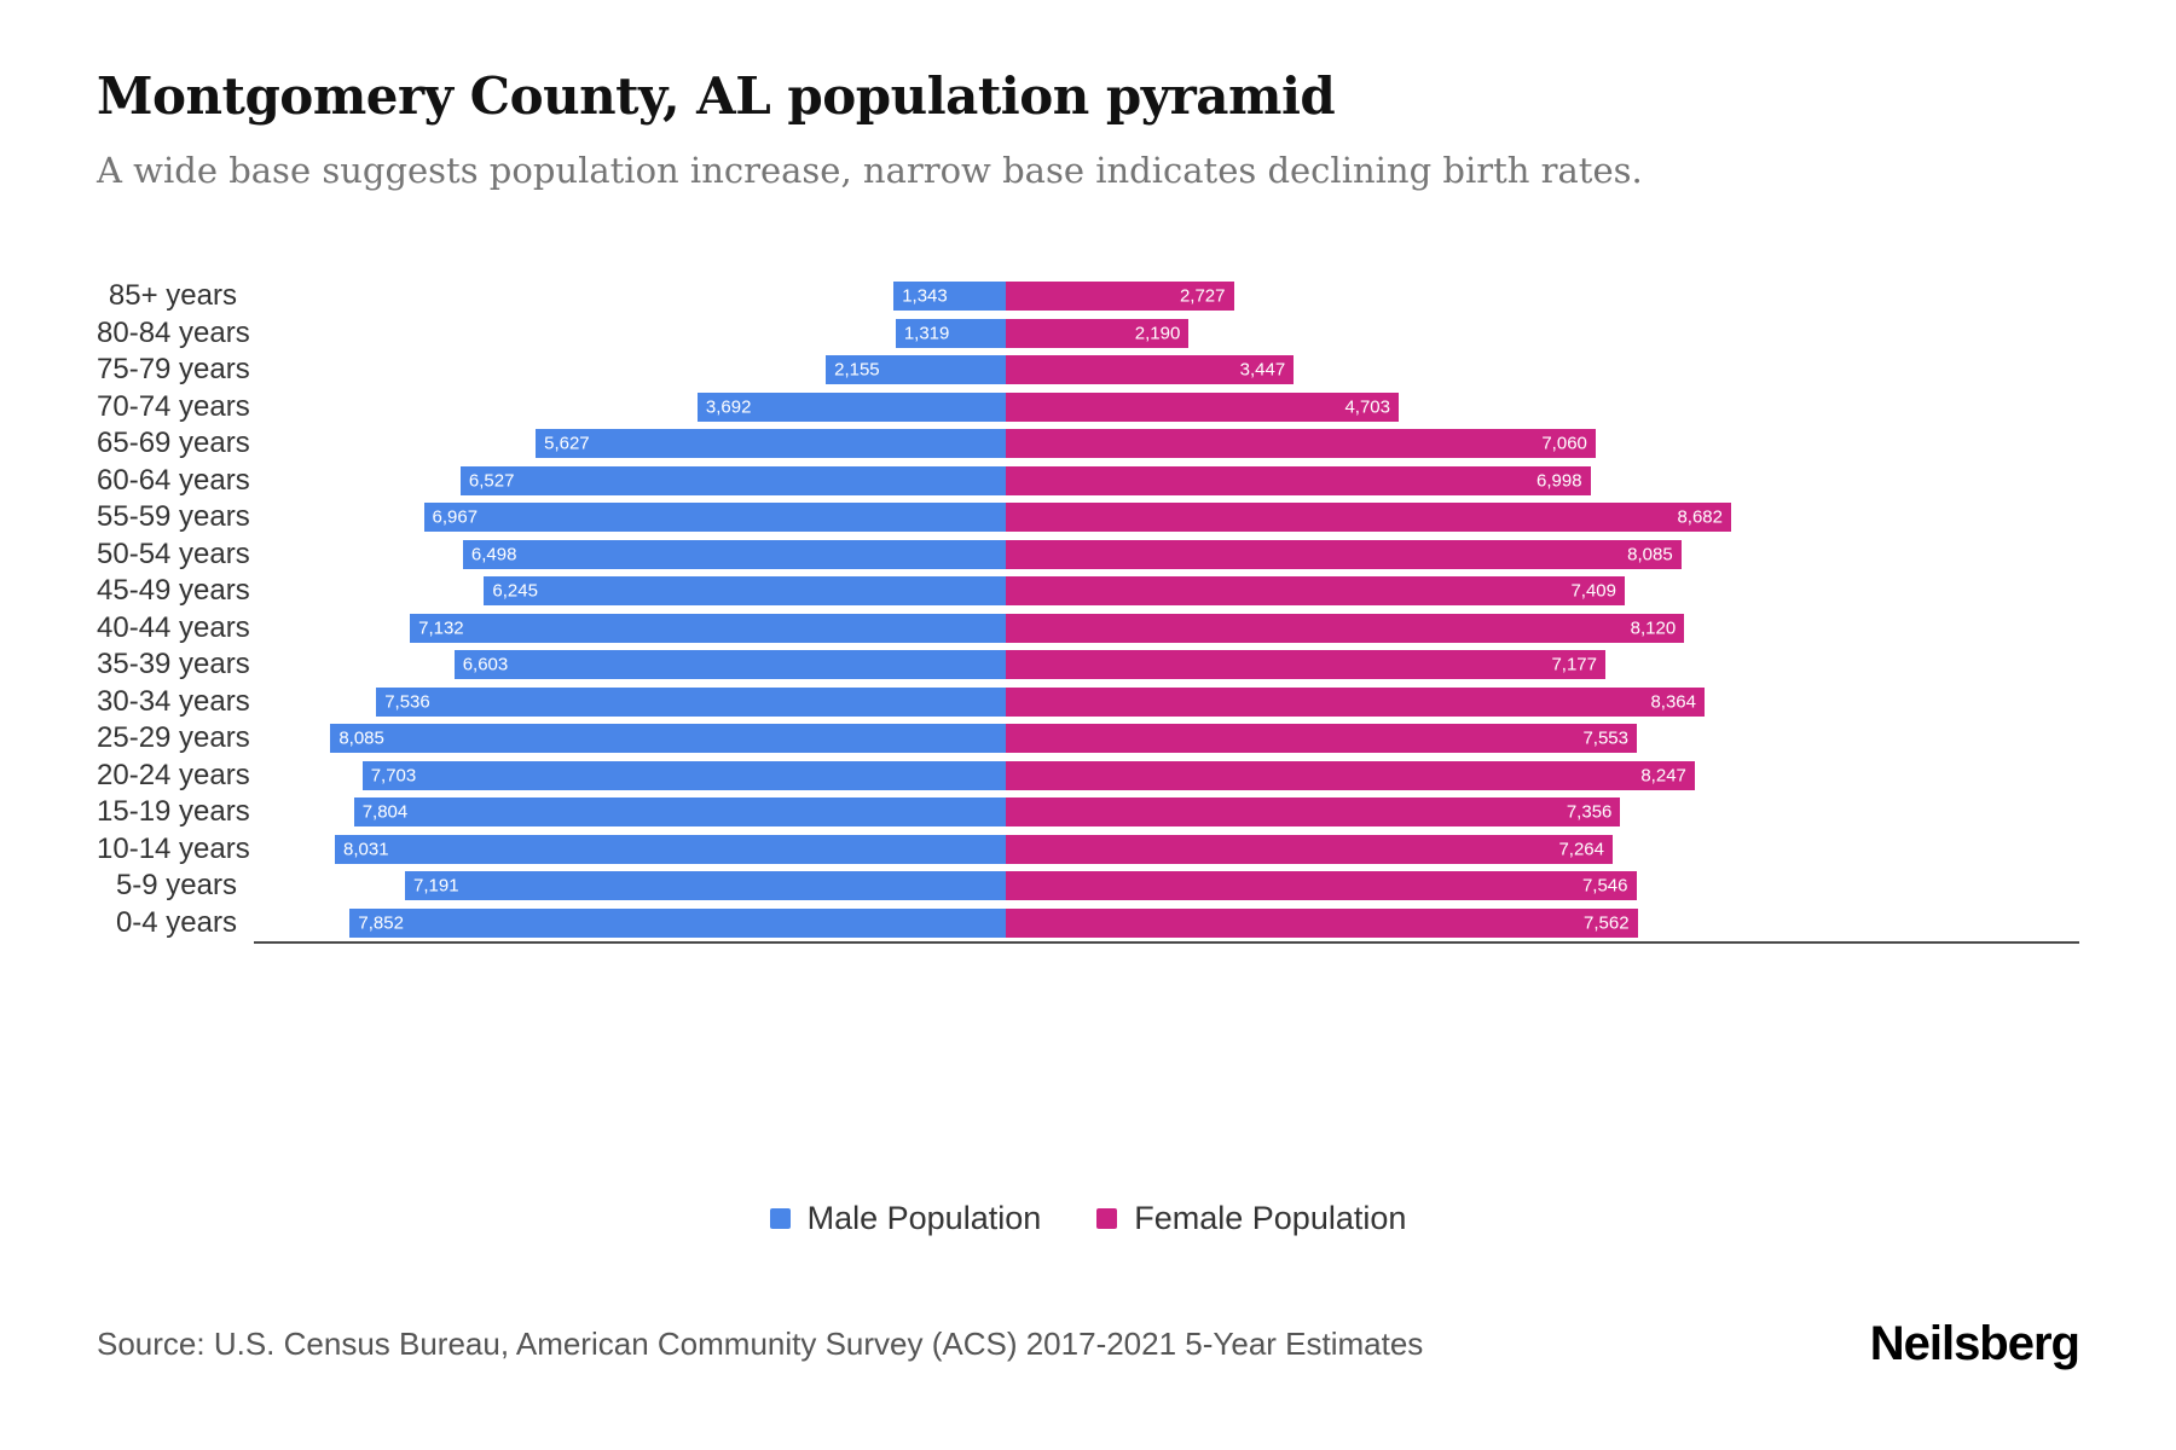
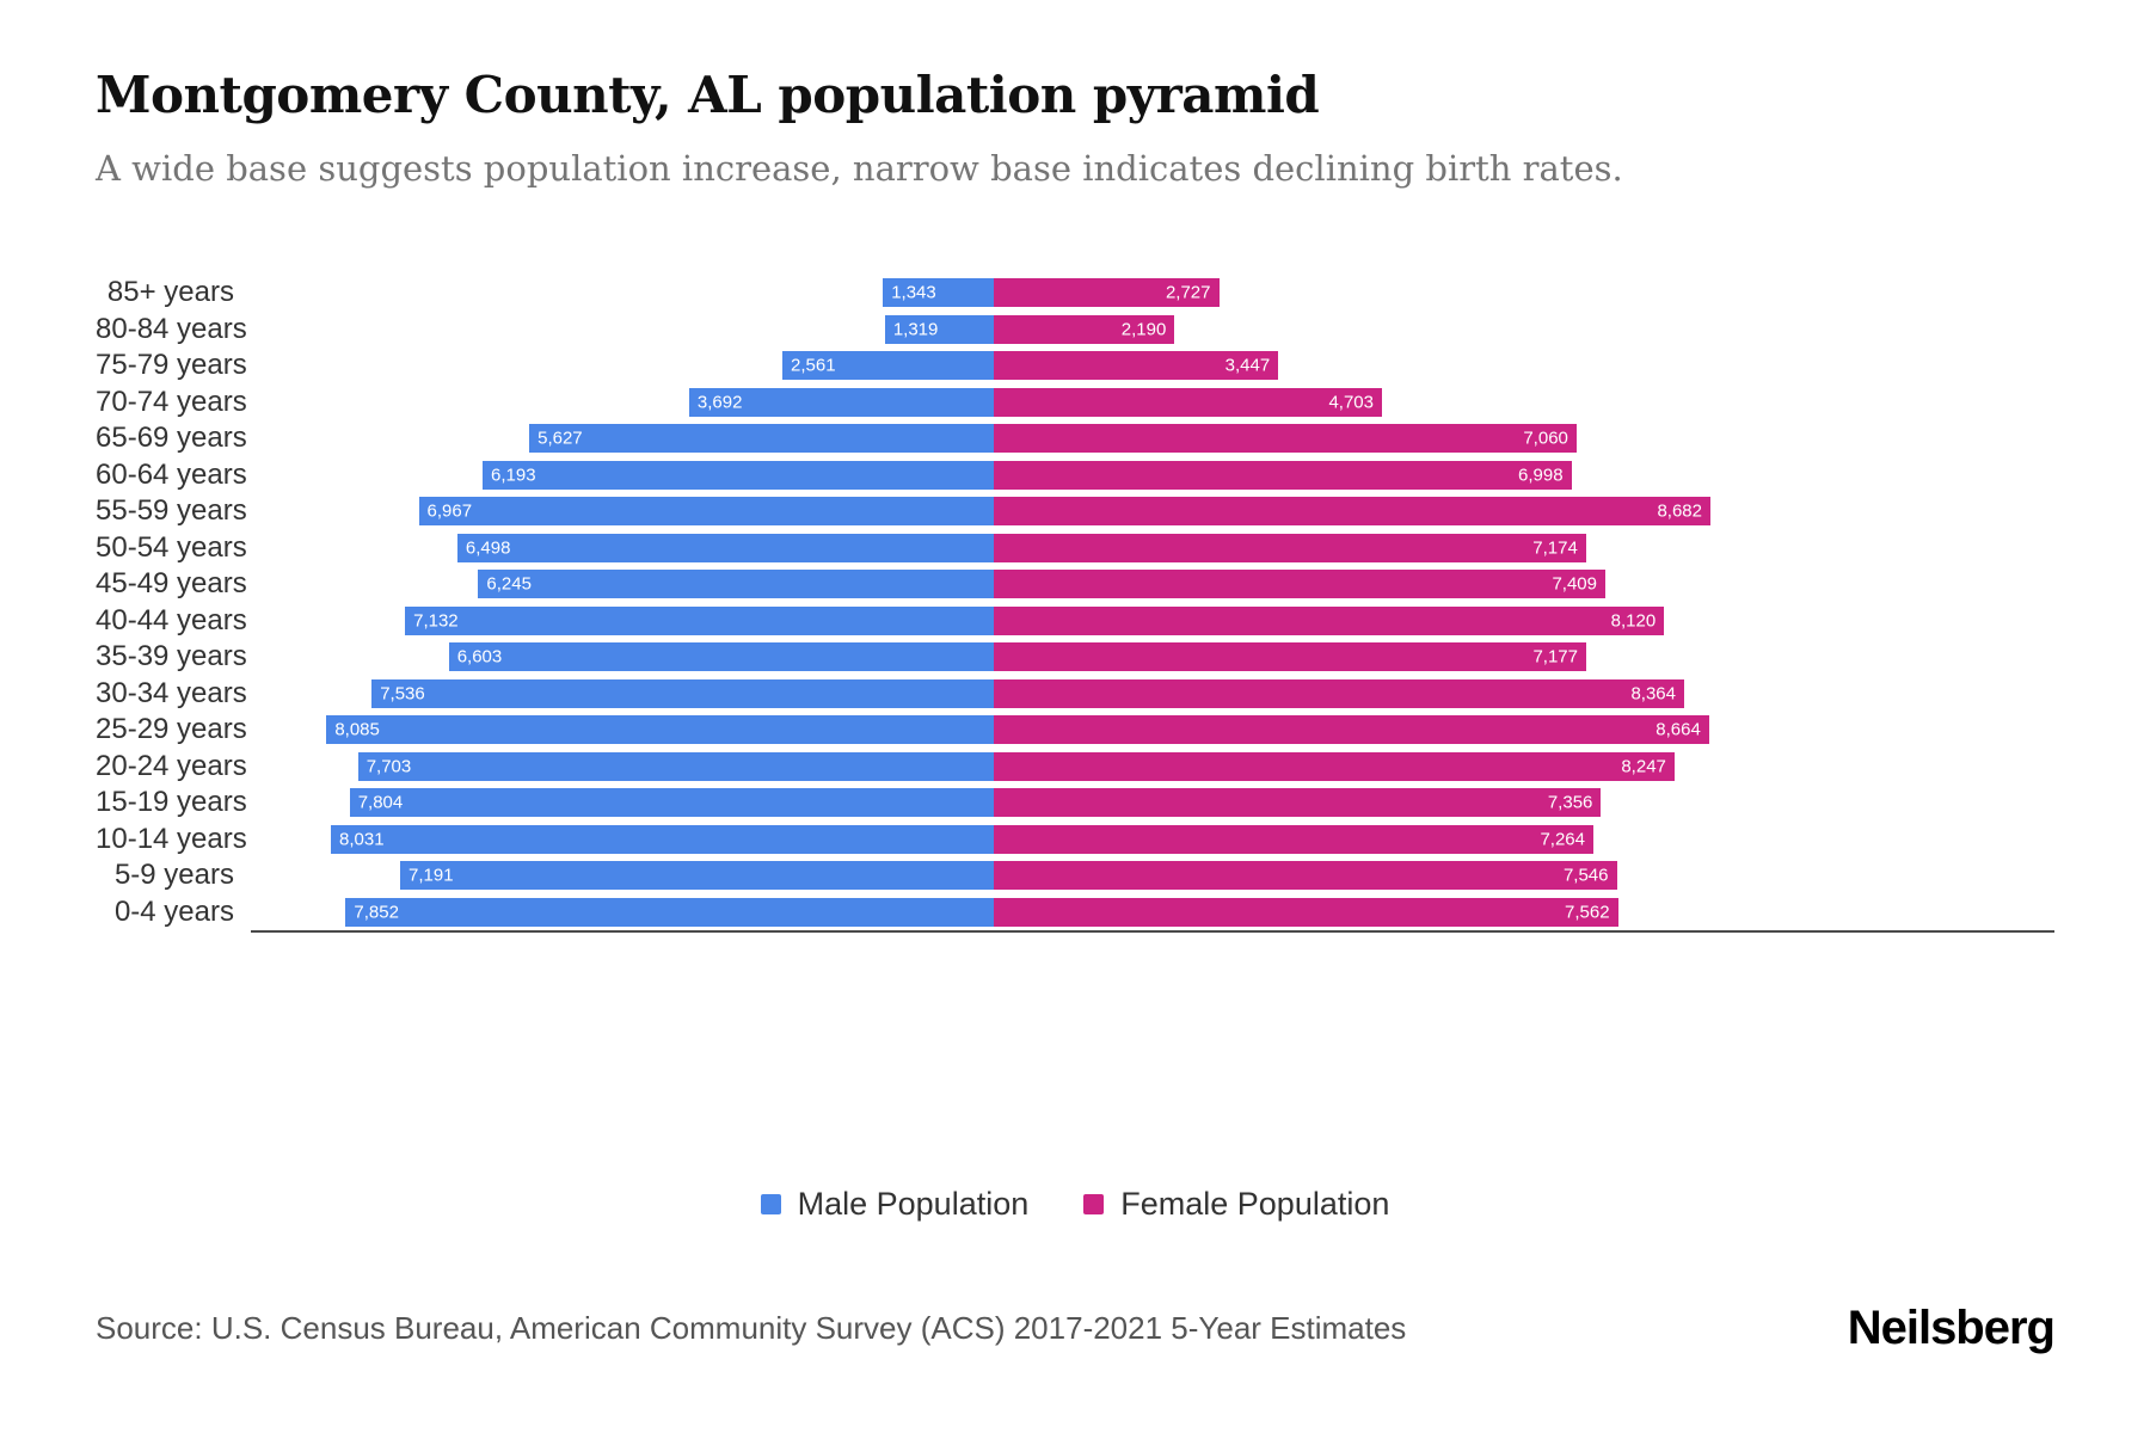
Male Population/75-79 years: 2,155 -> 2,561
Male Population/60-64 years: 6,527 -> 6,193
Female Population/50-54 years: 8,085 -> 7,174
Female Population/25-29 years: 7,553 -> 8,664
